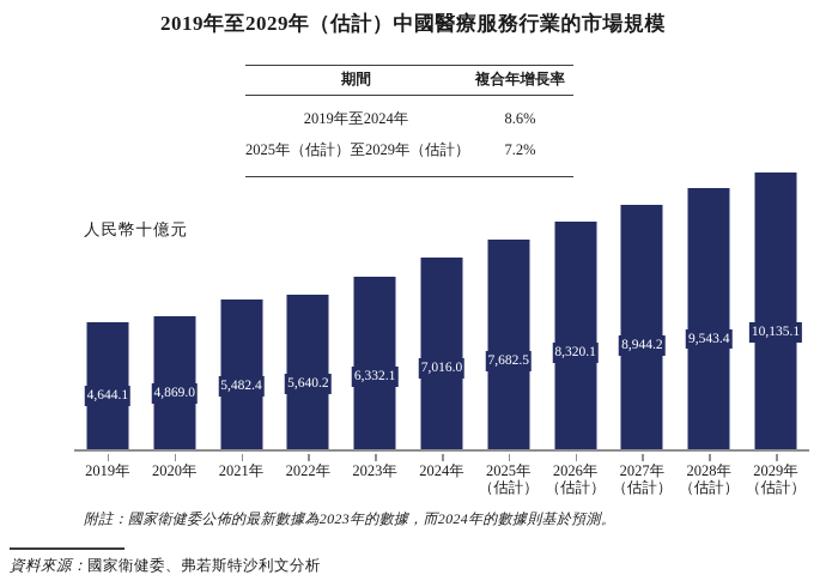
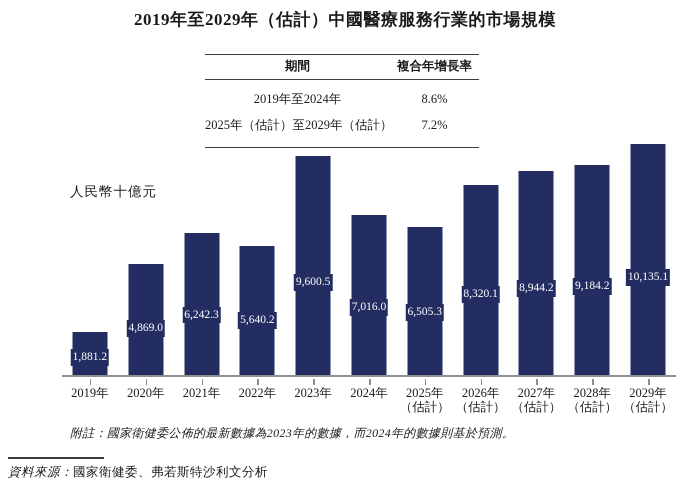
2019年: 4,644.1 -> 1,881.2
2021年: 5,482.4 -> 6,242.3
2023年: 6,332.1 -> 9,600.5
2025年 （估計）: 7,682.5 -> 6,505.3
2028年 （估計）: 9,543.4 -> 9,184.2
